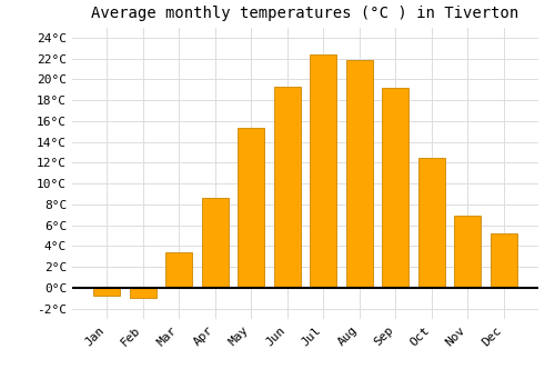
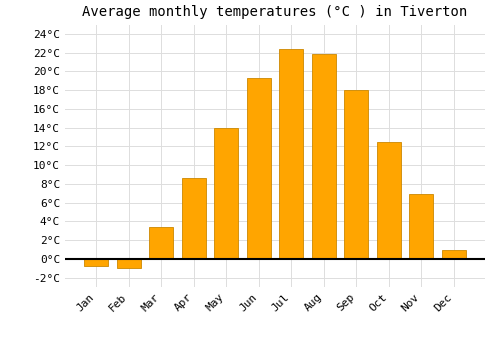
May: 15.4°C -> 14.0°C
Sep: 19.2°C -> 18.0°C
Dec: 5.2°C -> 0.9°C
